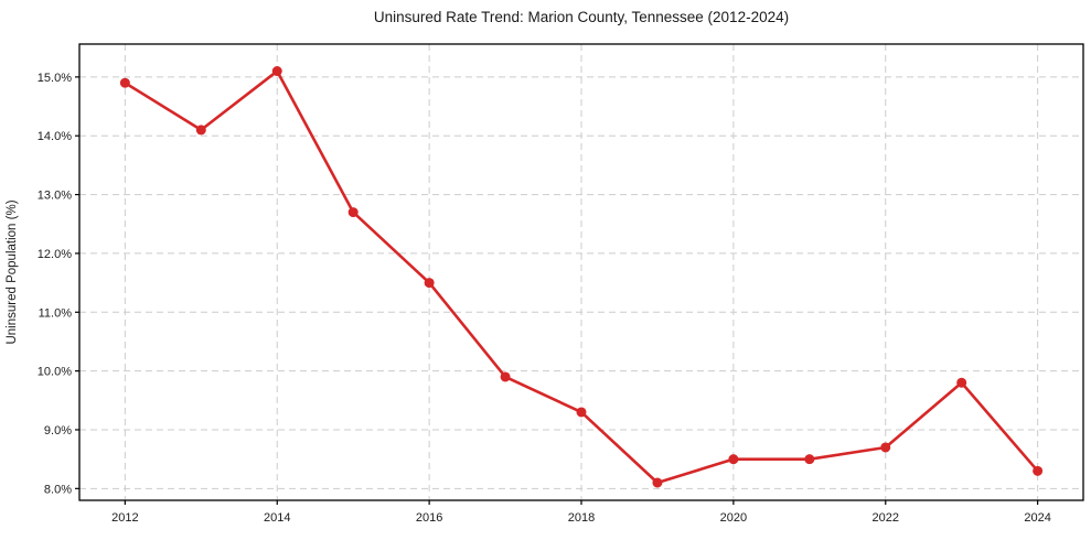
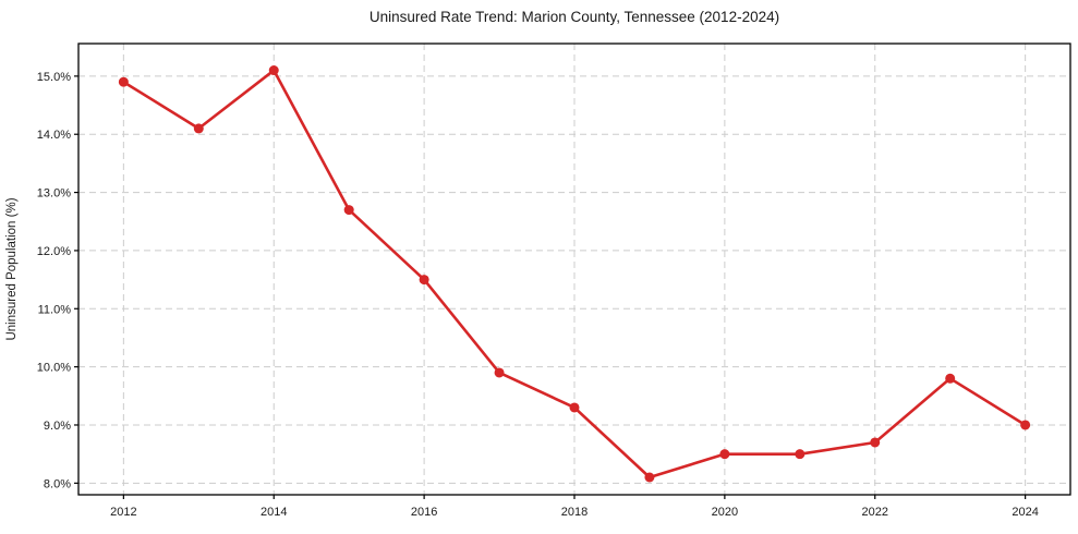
2024: 8.3% -> 9.0%
